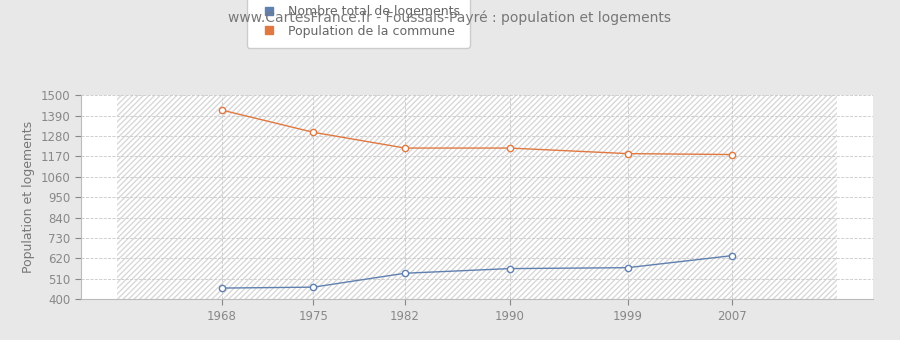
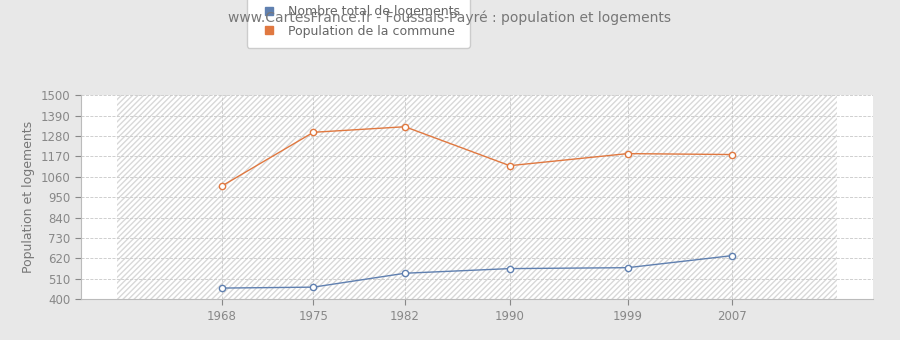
Population de la commune/1968: 1420 -> 1010
Population de la commune/1982: 1220 -> 1330
Population de la commune/1990: 1220 -> 1120
